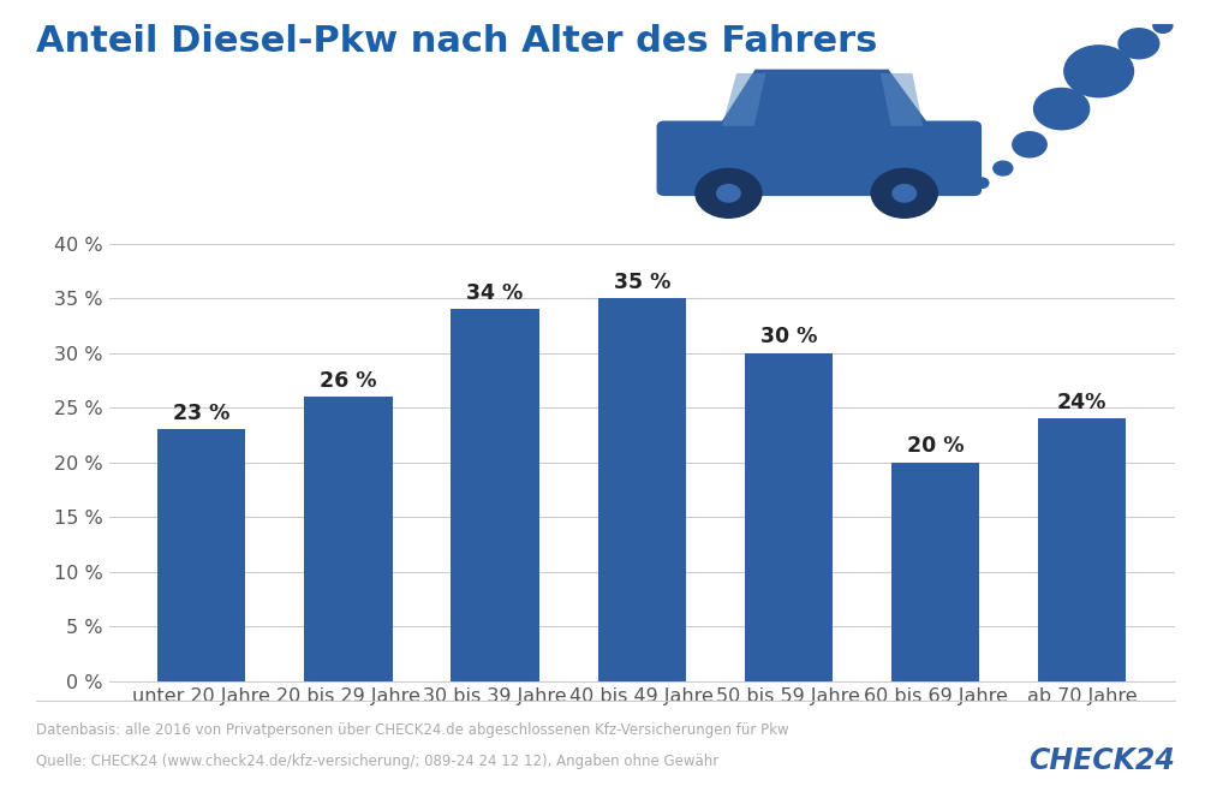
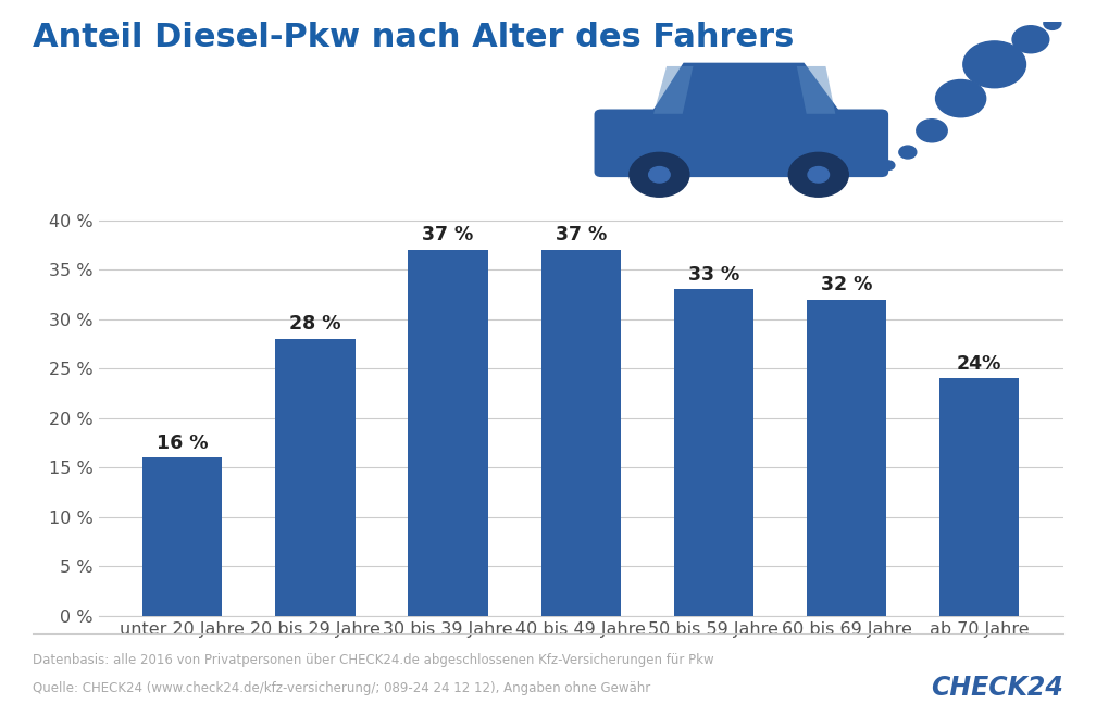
unter 20 Jahre: 23 -> 16
20 bis 29 Jahre: 26 -> 28
30 bis 39 Jahre: 34 -> 37
40 bis 49 Jahre: 35 -> 37
50 bis 59 Jahre: 30 -> 33
60 bis 69 Jahre: 20 -> 32
